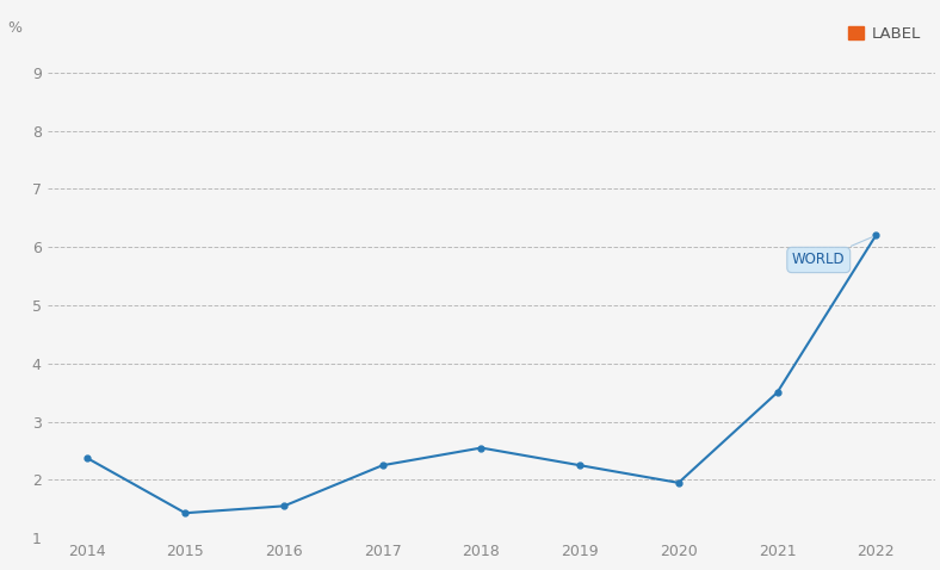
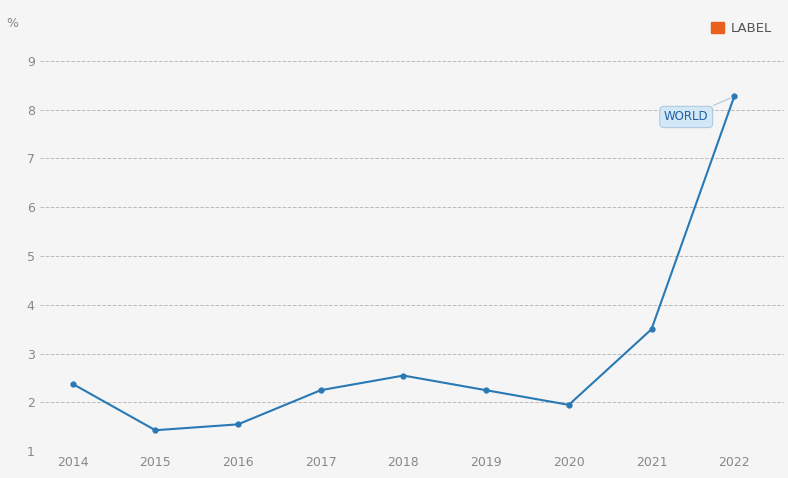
2022: 6.20 -> 8.27
